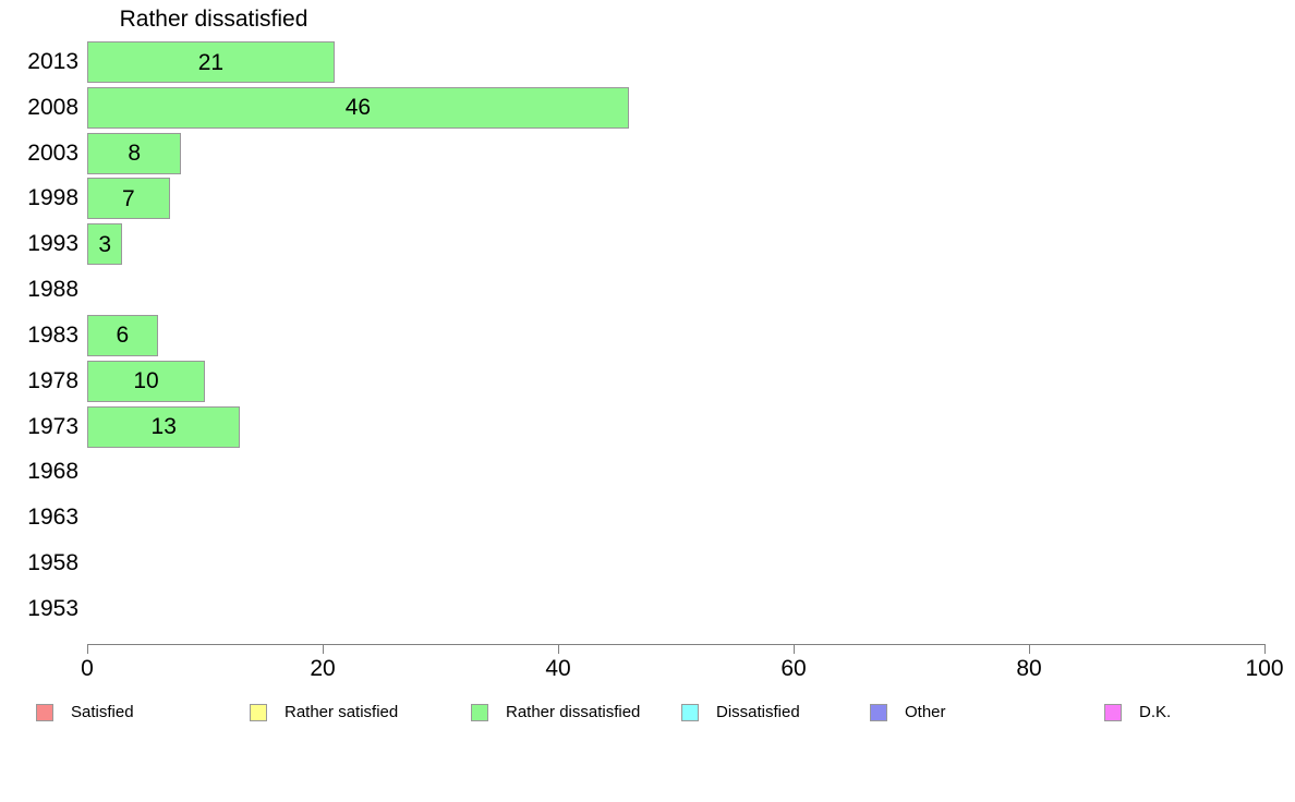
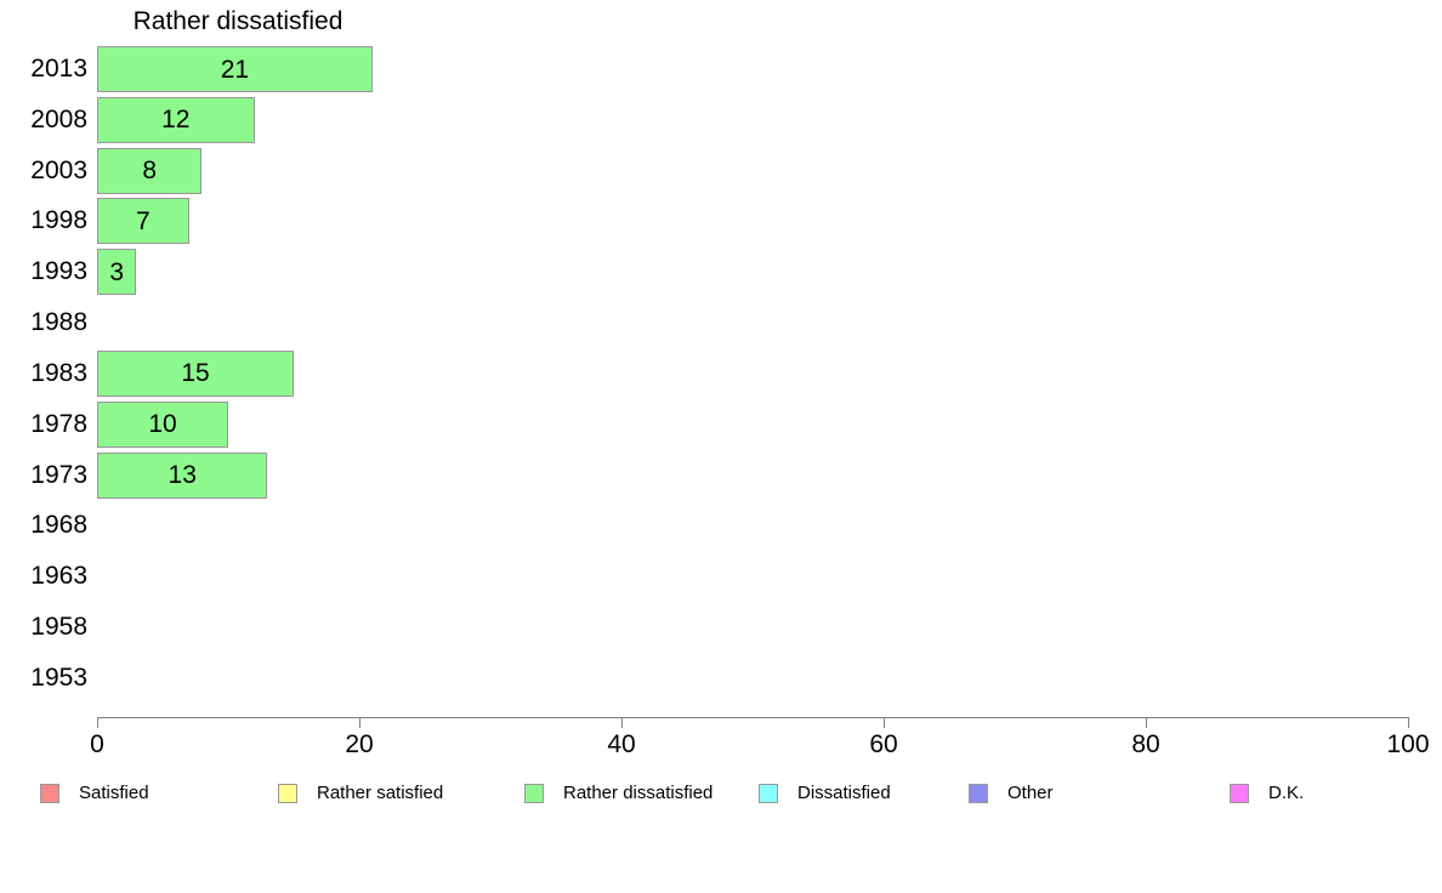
2008: 46 -> 12
1983: 6 -> 15
